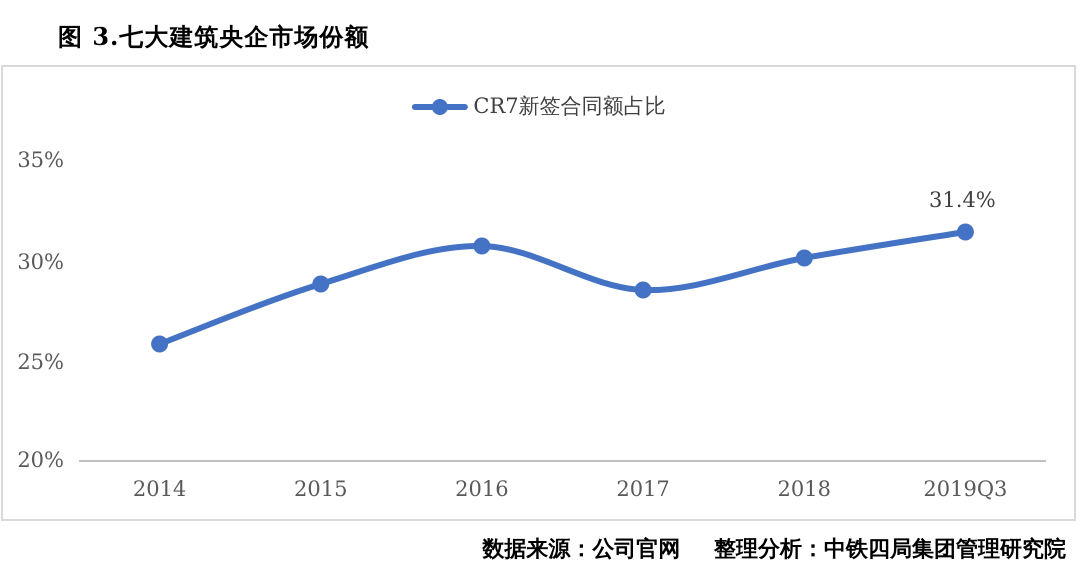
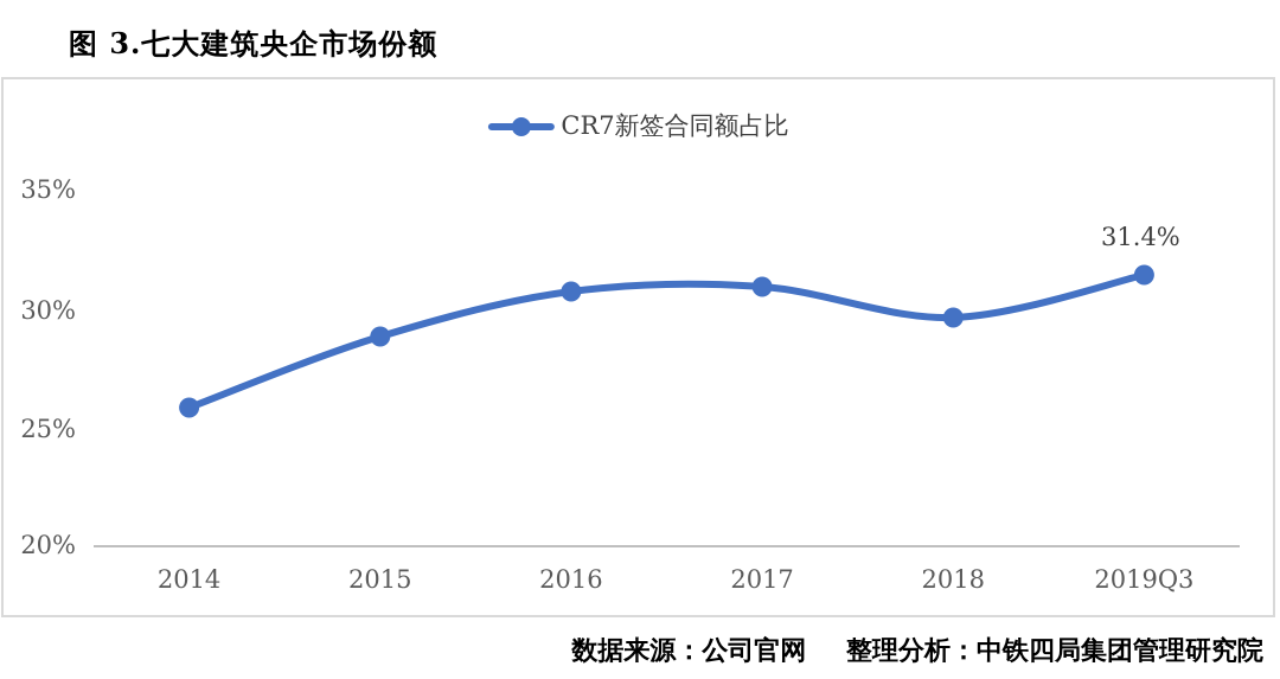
2017: 28.5% -> 30.9%
2018: 30.1% -> 29.6%
